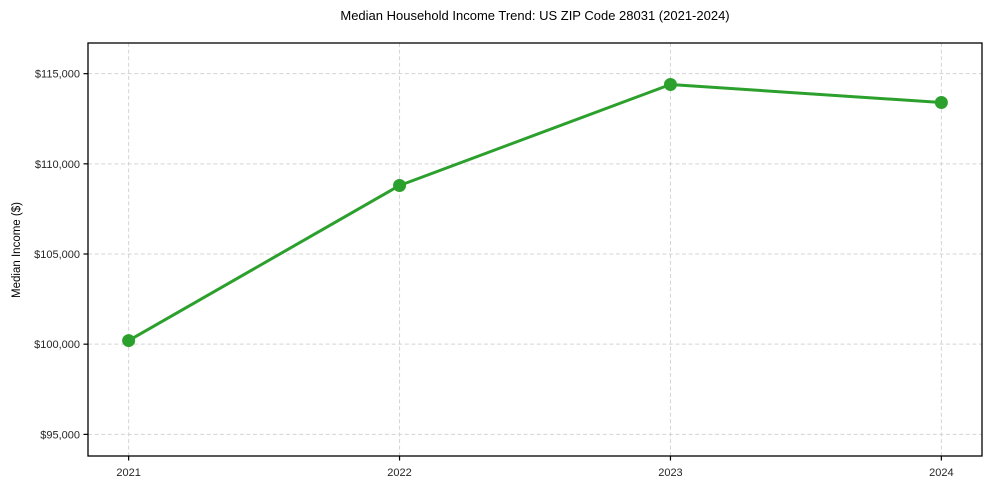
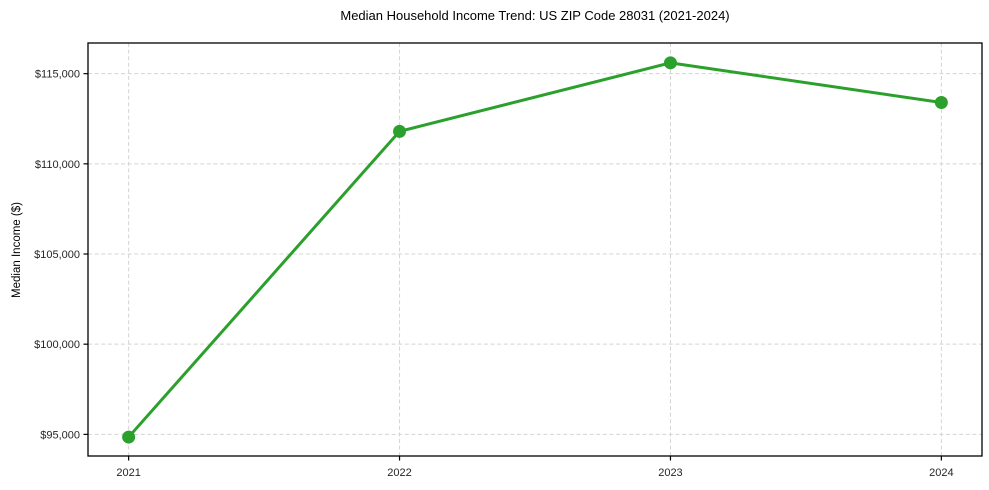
2021: $100200 -> $94800
2022: $108800 -> $111800
2023: $114400 -> $115600
